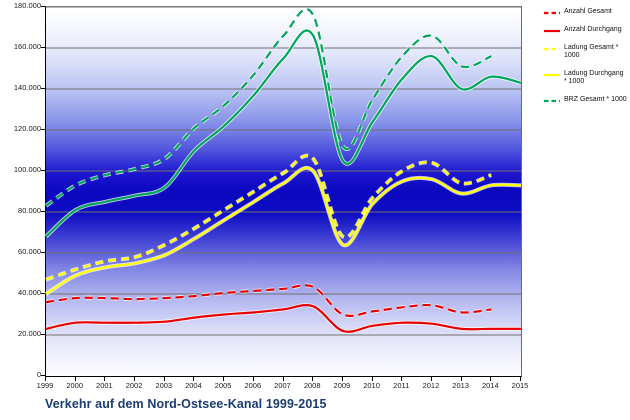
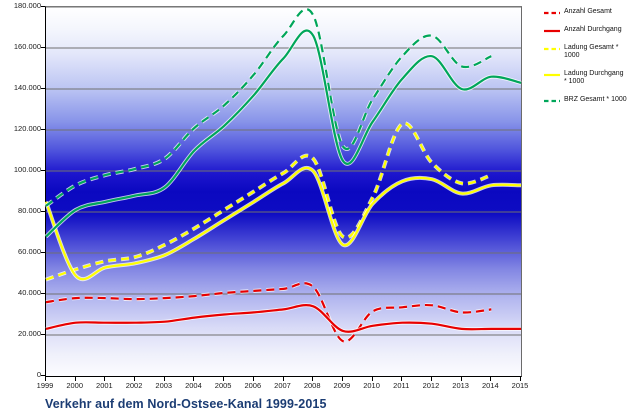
Ladung Durchgang * 1000/1999: 40000 -> 85000
Anzahl Gesamt/2009: 30000 -> 17000
Ladung Gesamt * 1000/2011: 100000 -> 123000
